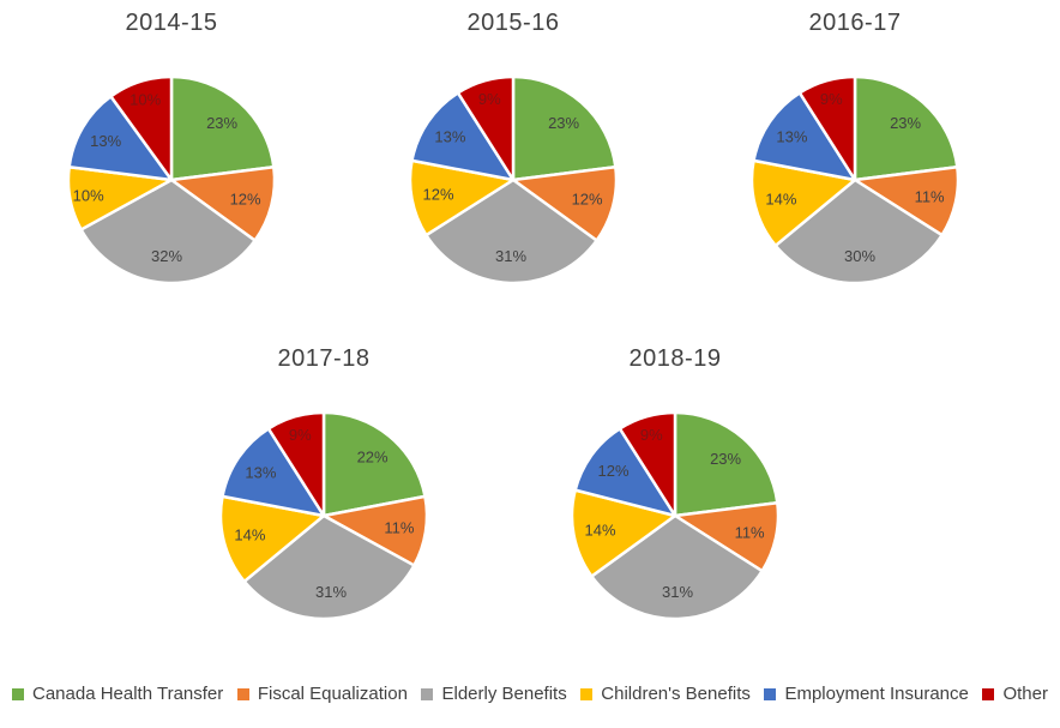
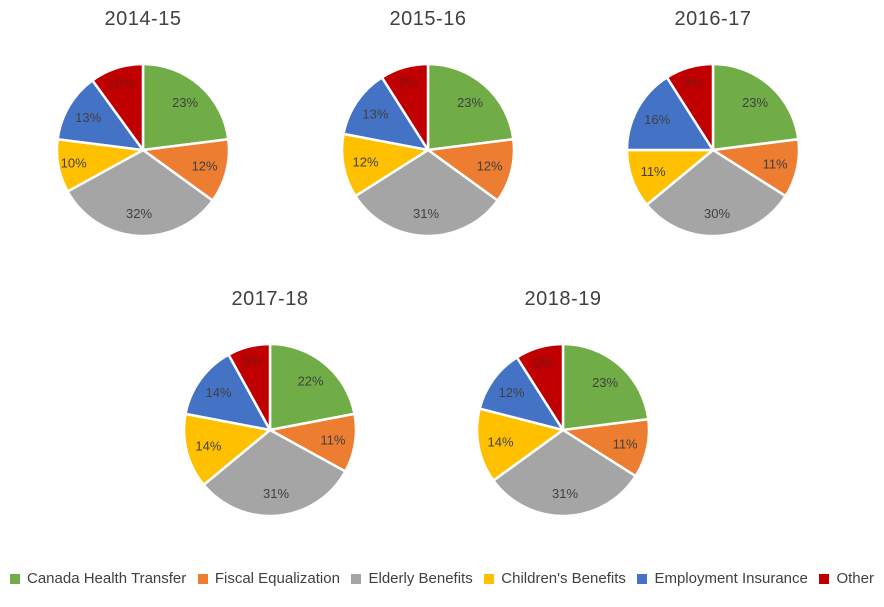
2016-17/Children's Benefits: 14% -> 11%
2016-17/Employment Insurance: 13% -> 16%
2017-18/Employment Insurance: 13% -> 14%
2017-18/Other: 9% -> 8%
